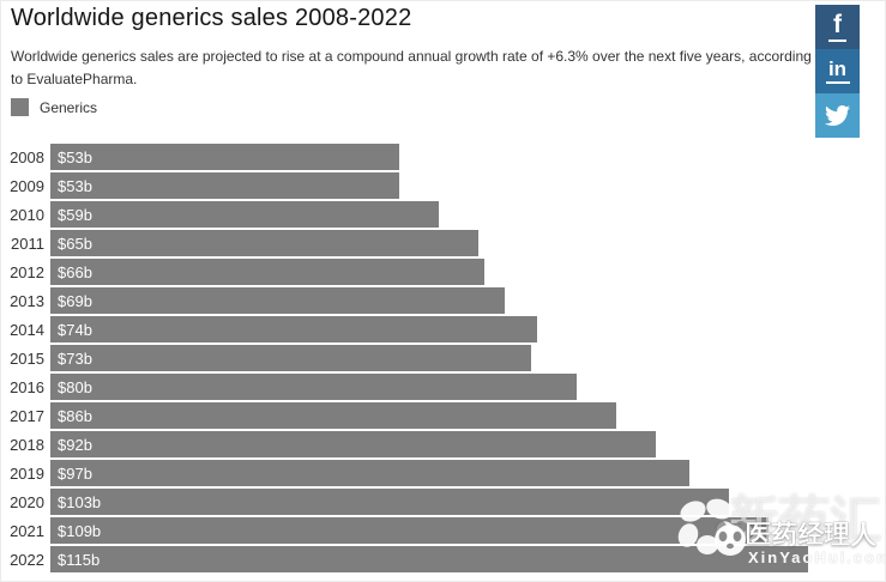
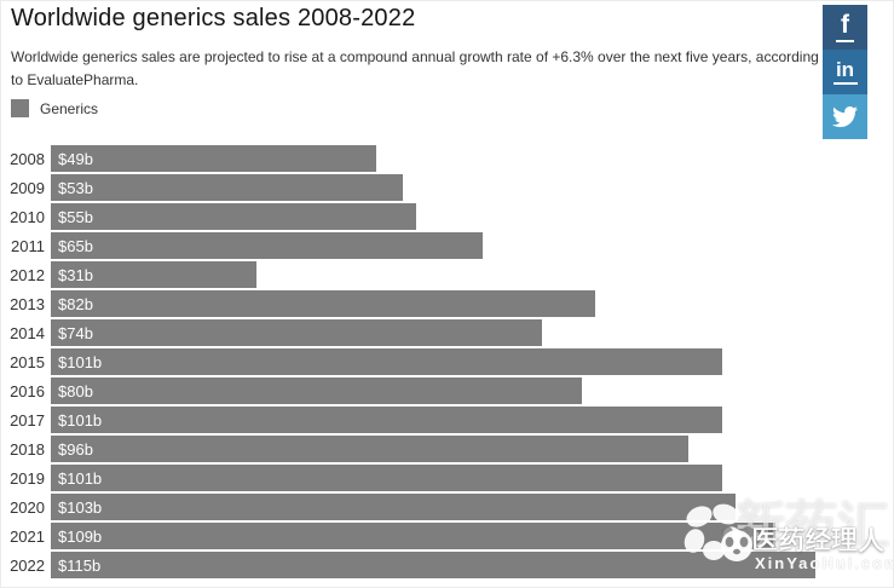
2008: $53b -> $49b
2010: $59b -> $55b
2012: $66b -> $31b
2013: $69b -> $82b
2015: $73b -> $101b
2017: $86b -> $101b
2018: $92b -> $96b
2019: $97b -> $101b
